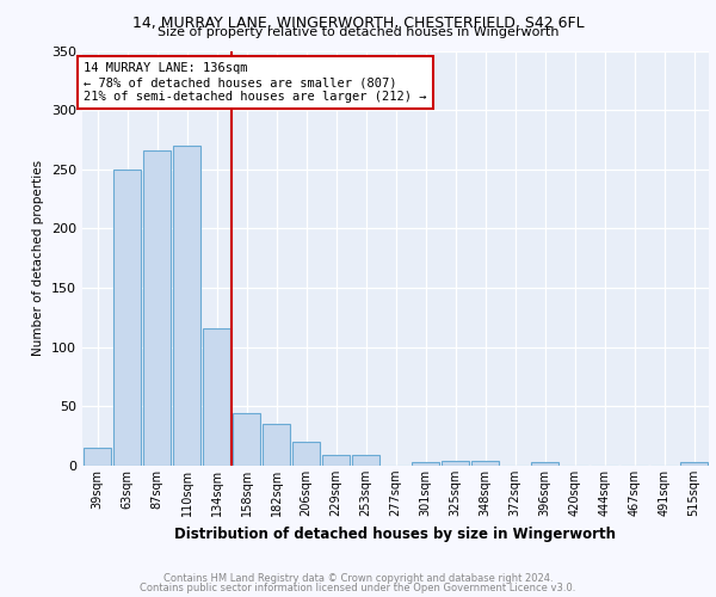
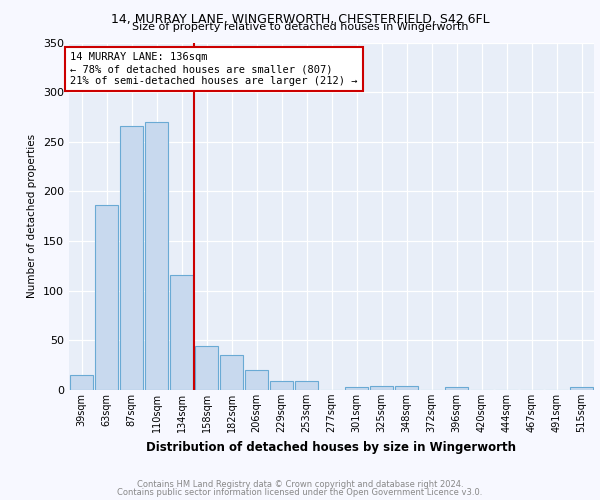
63sqm: 250 -> 186
